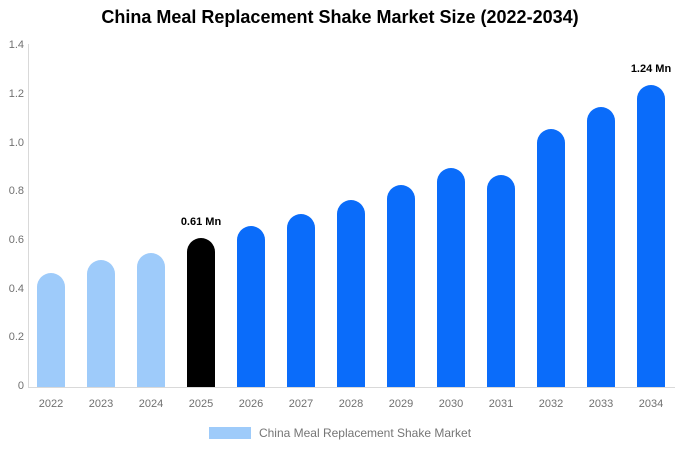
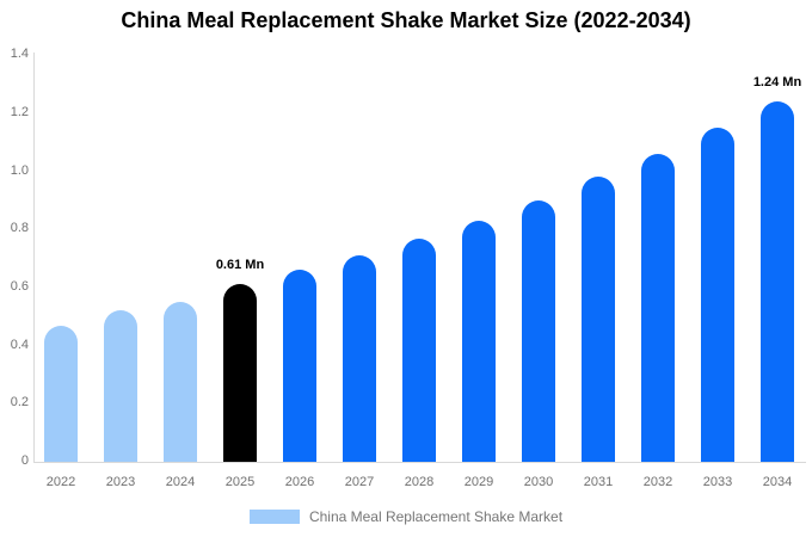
2031: 0.87 -> 0.98
